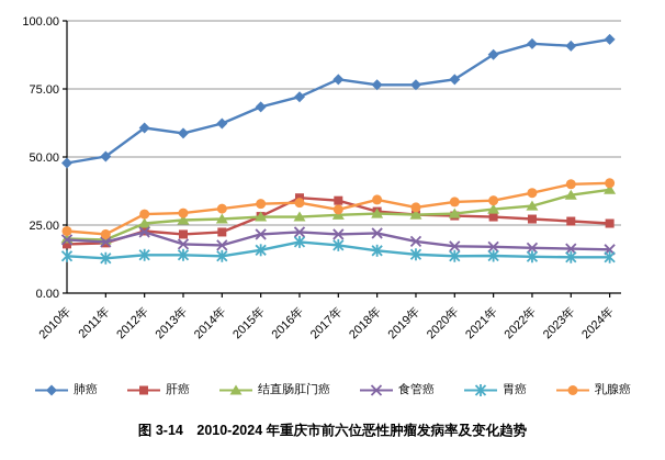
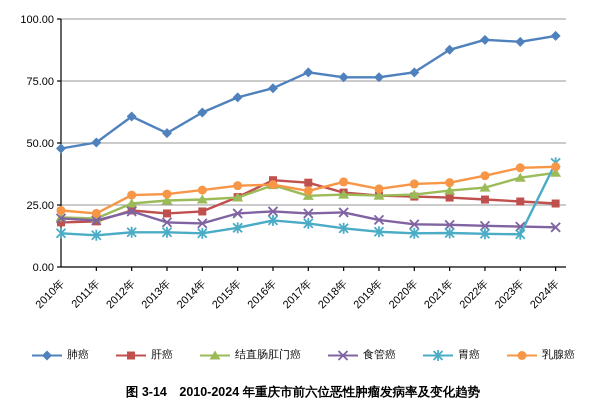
肺癌/2013年: 59 -> 54
结直肠肛门癌/2016年: 28 -> 33
胃癌/2024年: 13 -> 42
